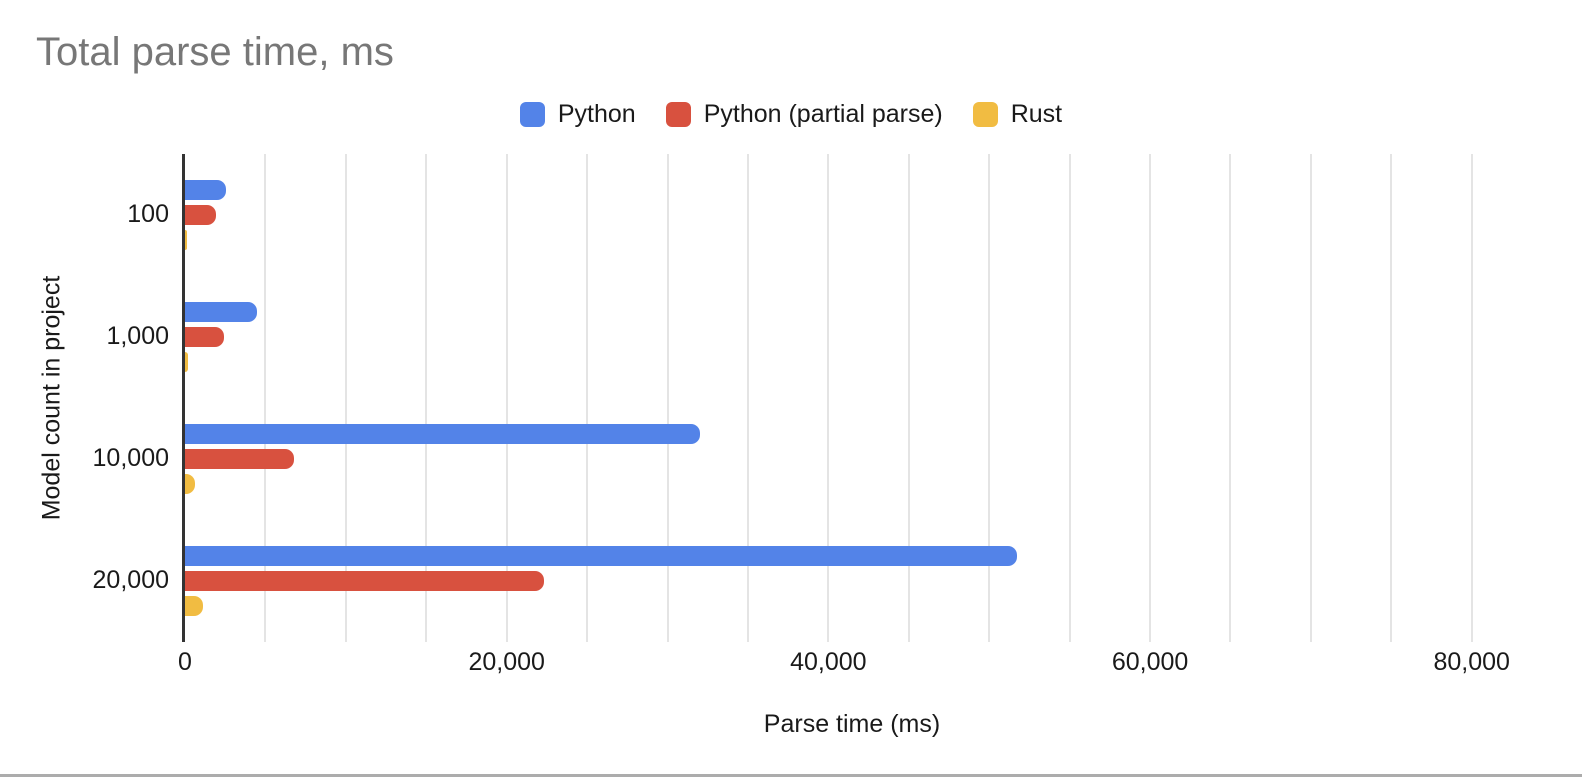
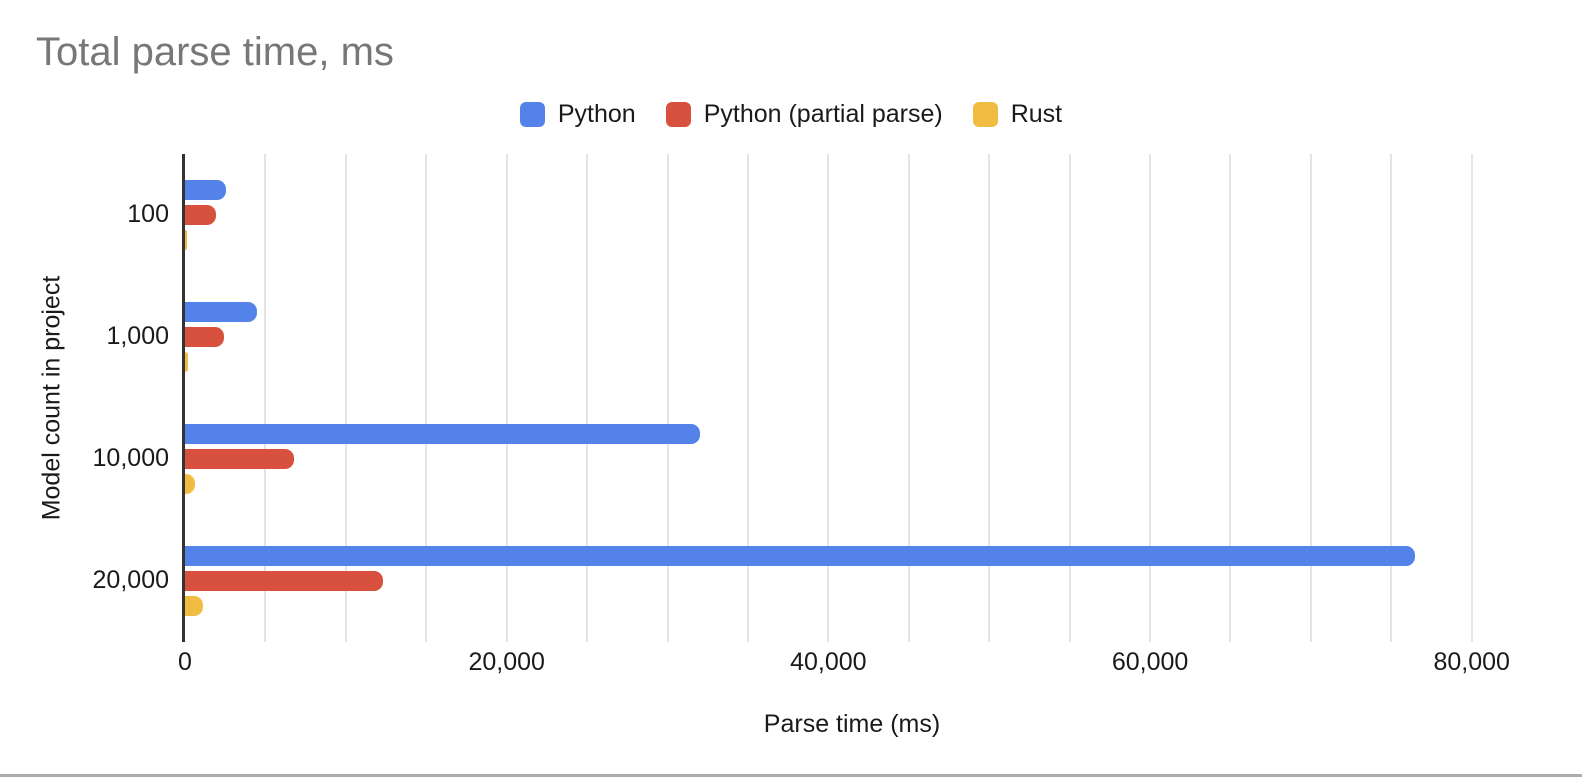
Python/20,000: 51700 -> 76500
Python (partial parse)/20,000: 22300 -> 12300
